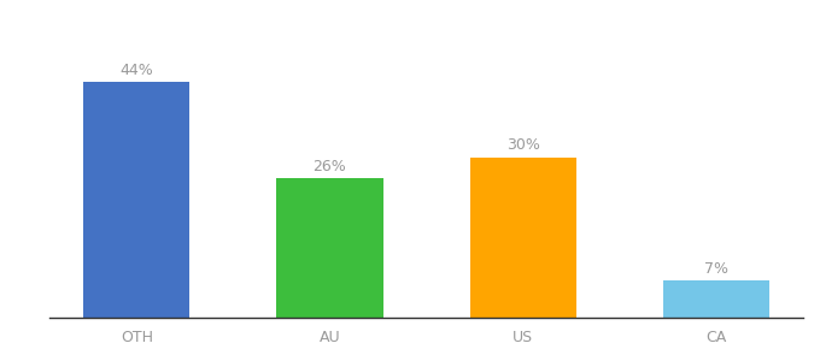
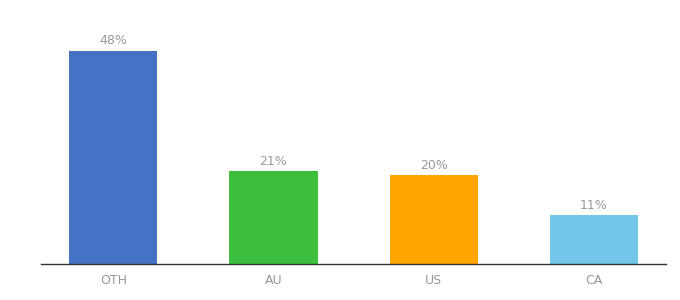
OTH: 44% -> 48%
AU: 26% -> 21%
US: 30% -> 20%
CA: 7% -> 11%
